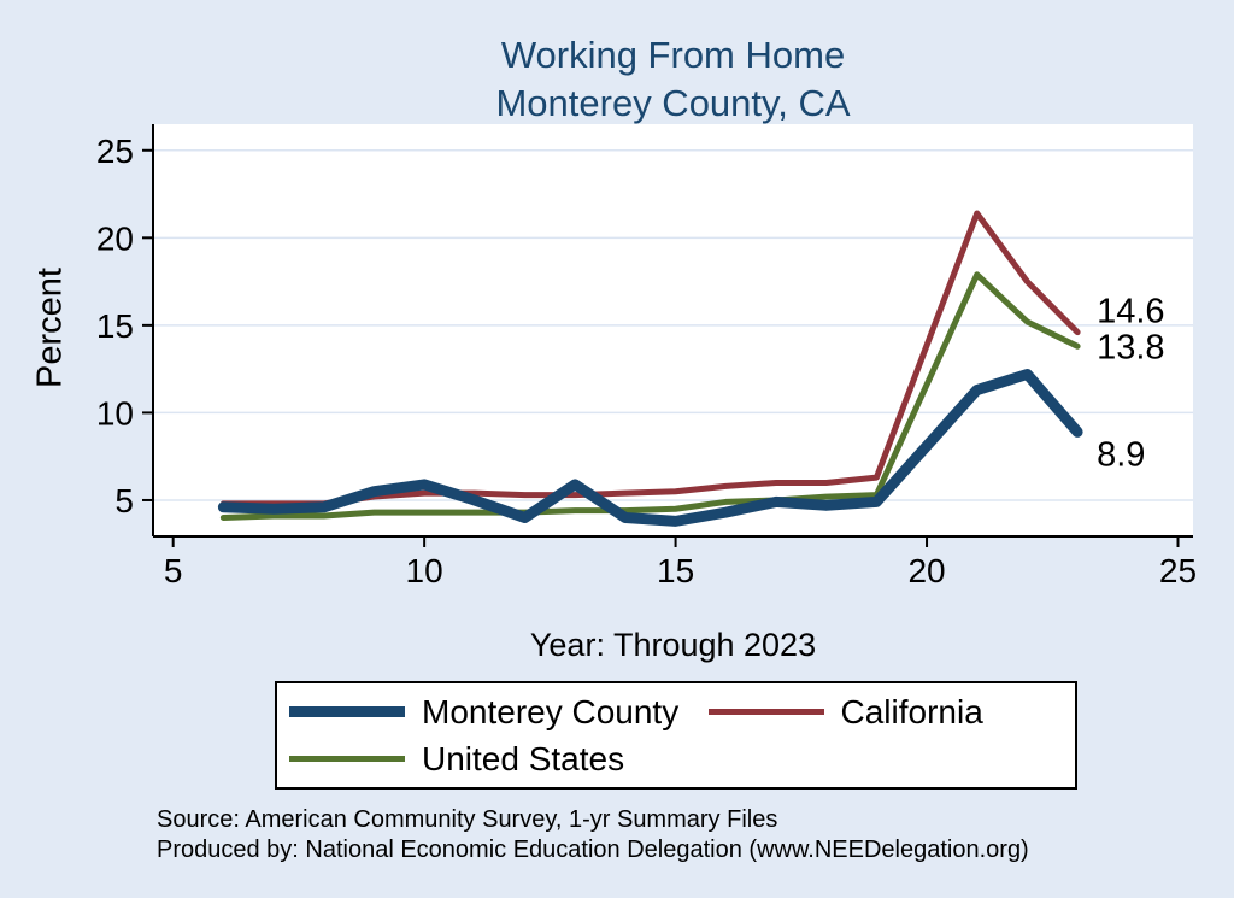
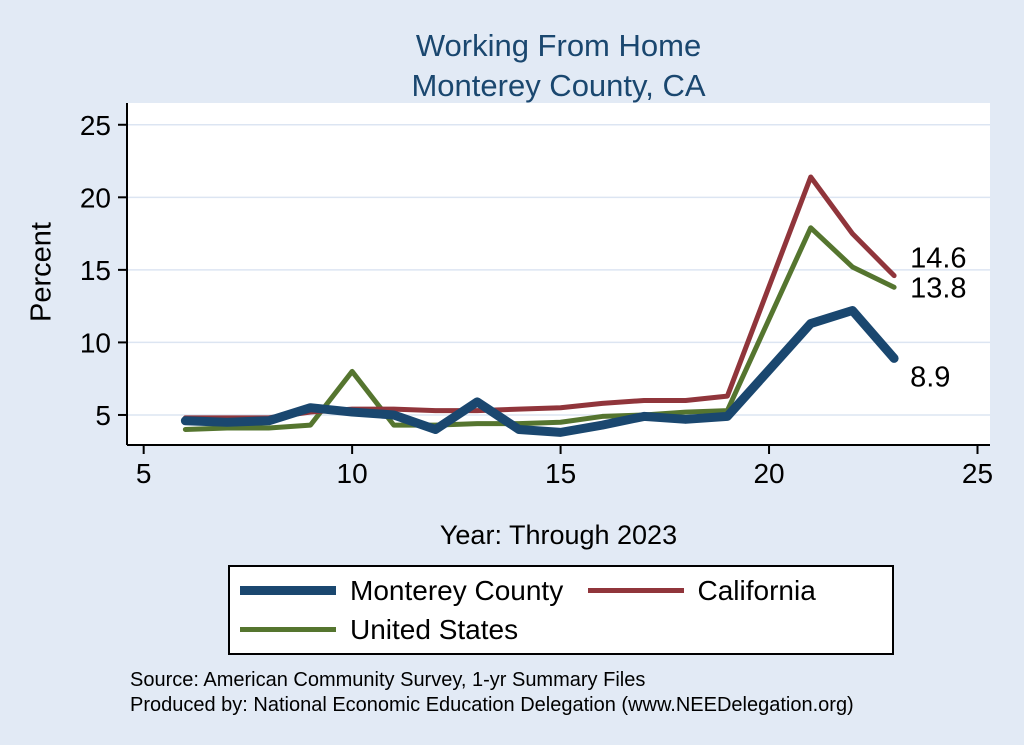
United States/10: 4.3 -> 8.0
Monterey County/10: 5.9 -> 5.2
